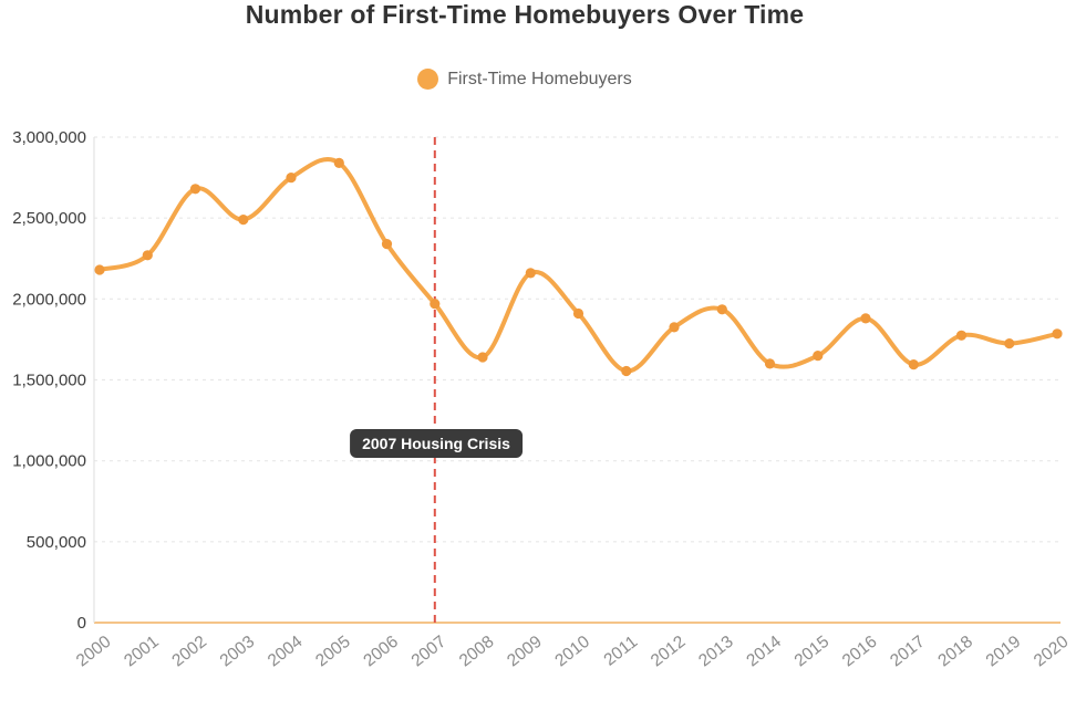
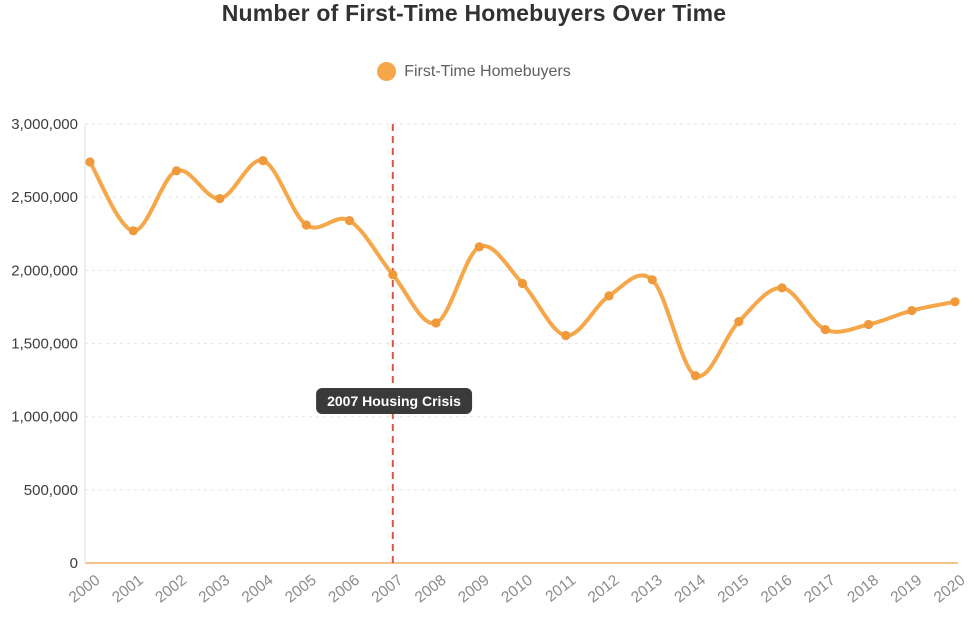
2000: 2180000 -> 2740000
2005: 2840000 -> 2310000
2014: 1600000 -> 1280000
2018: 1780000 -> 1630000
